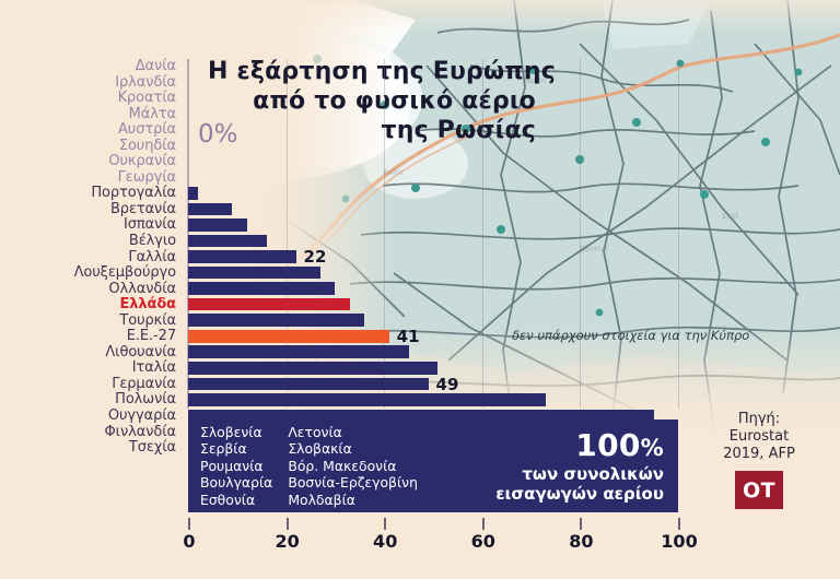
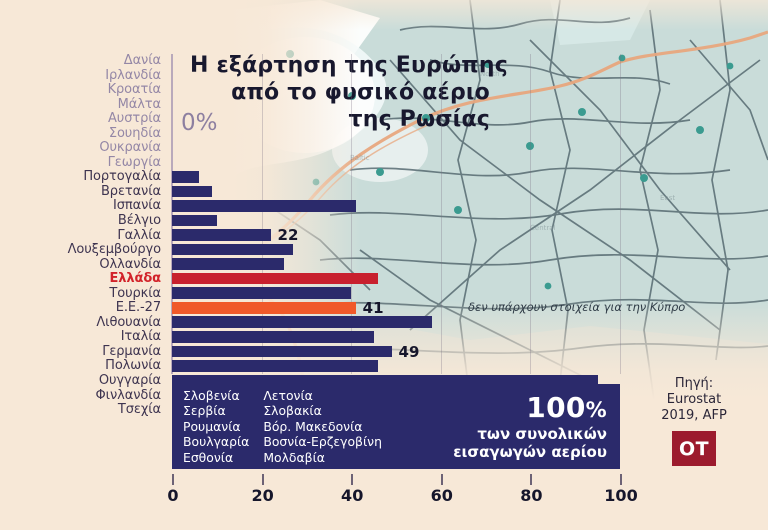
Πορτογαλία: 2 -> 6
Ισπανία: 12 -> 41
Βέλγιο: 16 -> 10
Ολλανδία: 30 -> 25
Ελλάδα: 33 -> 46
Τουρκία: 36 -> 40
Λιθουανία: 45 -> 58
Ιταλία: 51 -> 45
Πολωνία: 73 -> 46
